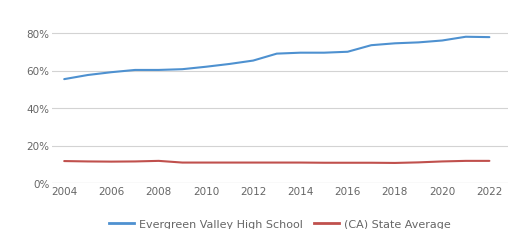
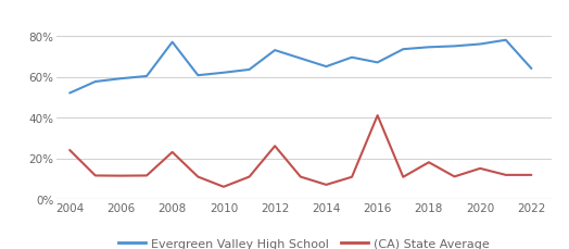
Evergreen Valley High School/2004: 55% -> 52%
(CA) State Average/2004: 12% -> 24%
Evergreen Valley High School/2008: 60% -> 77%
(CA) State Average/2008: 12% -> 23%
(CA) State Average/2010: 11% -> 6%
Evergreen Valley High School/2012: 65% -> 73%
(CA) State Average/2012: 11% -> 26%
Evergreen Valley High School/2014: 69% -> 65%
(CA) State Average/2014: 11% -> 7%
Evergreen Valley High School/2016: 70% -> 67%
(CA) State Average/2016: 11% -> 41%
(CA) State Average/2018: 11% -> 18%
(CA) State Average/2020: 12% -> 15%
Evergreen Valley High School/2022: 78% -> 64%
